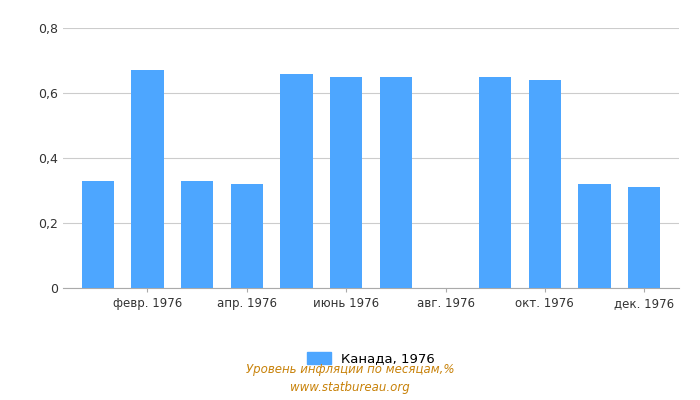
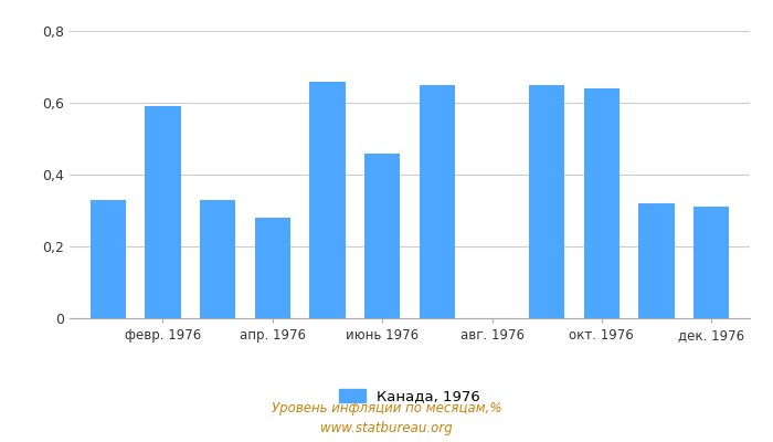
февр. 1976: 0,67 -> 0,59
апр. 1976: 0,32 -> 0,28
июнь 1976: 0,65 -> 0,46
